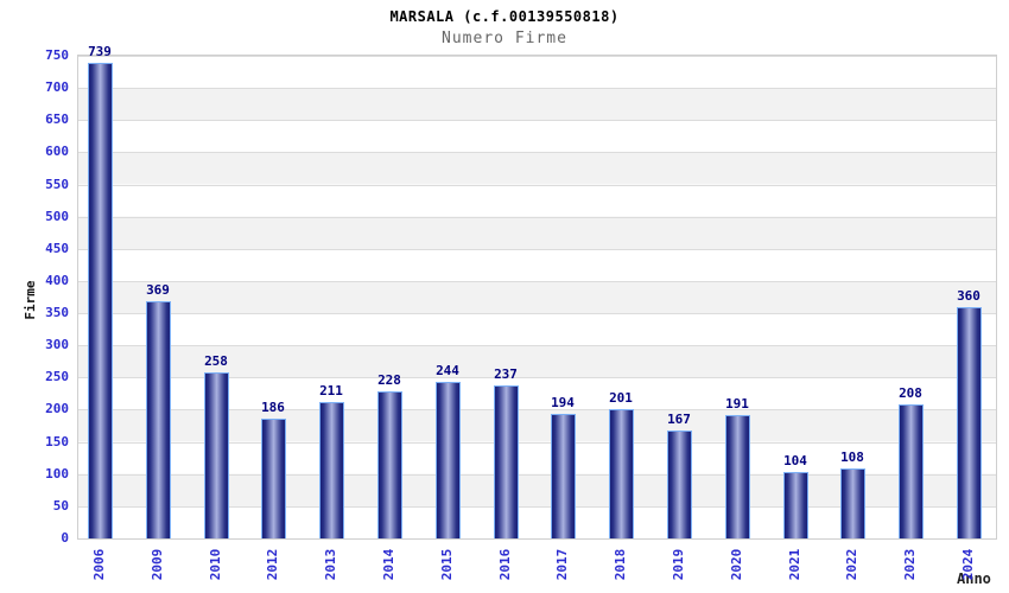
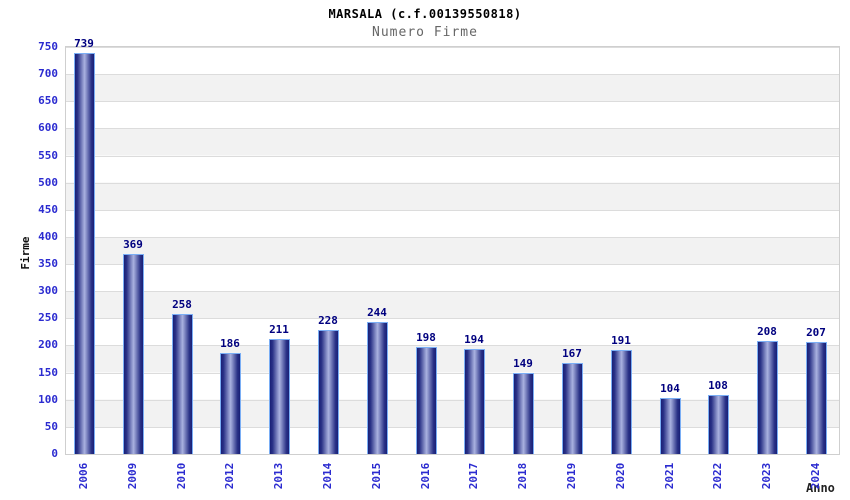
2016: 237 -> 198
2018: 201 -> 149
2024: 360 -> 207
